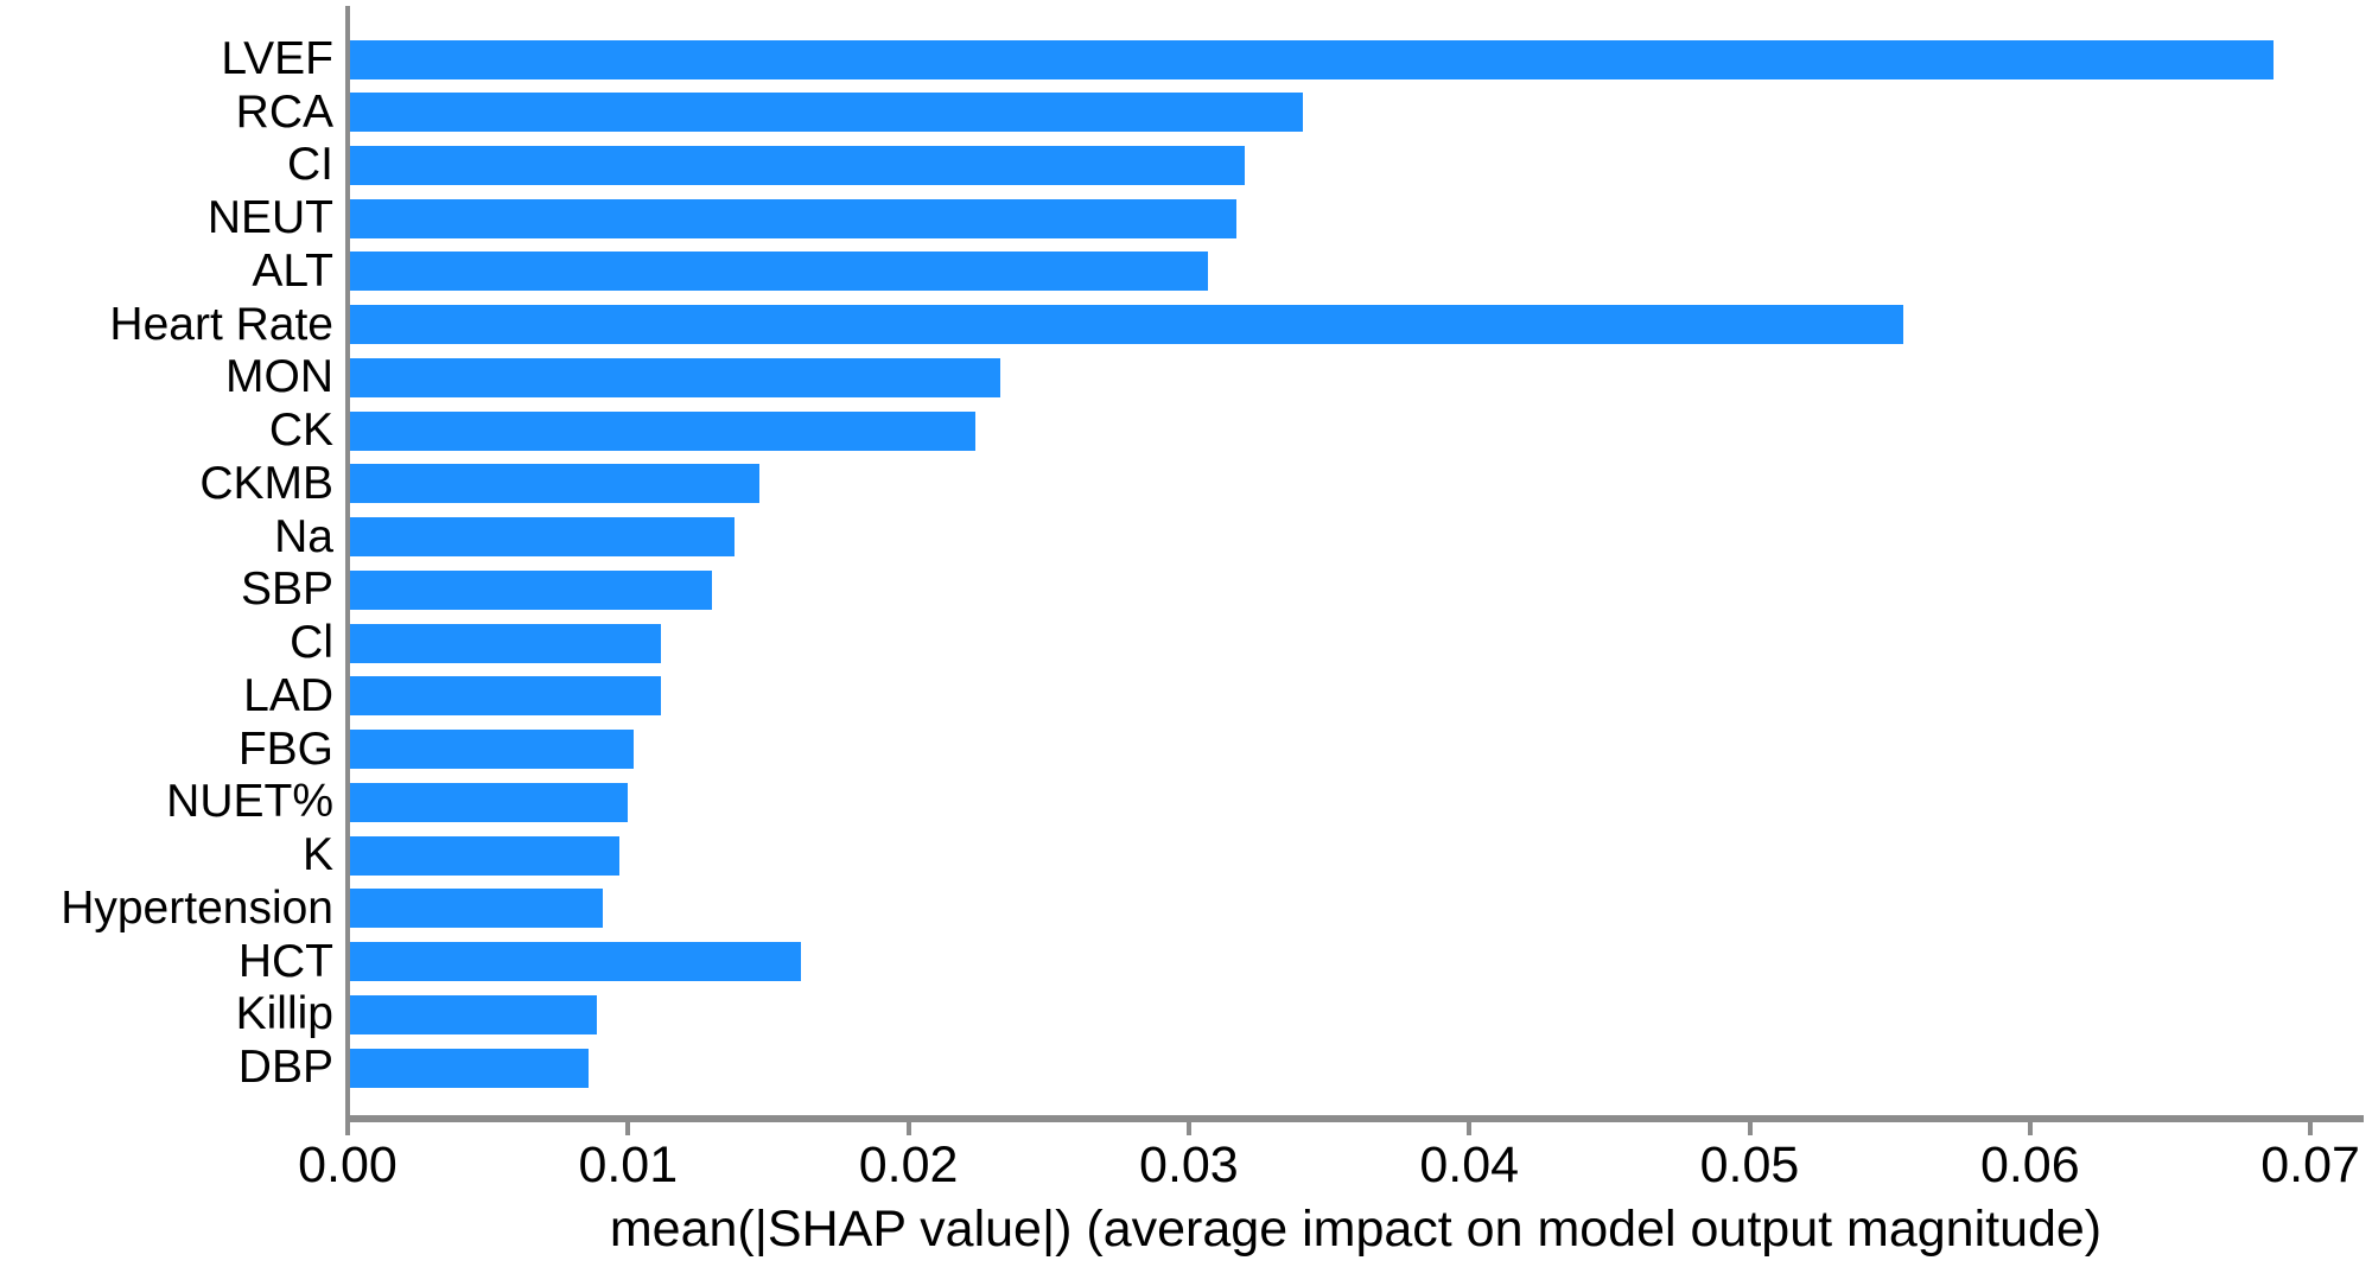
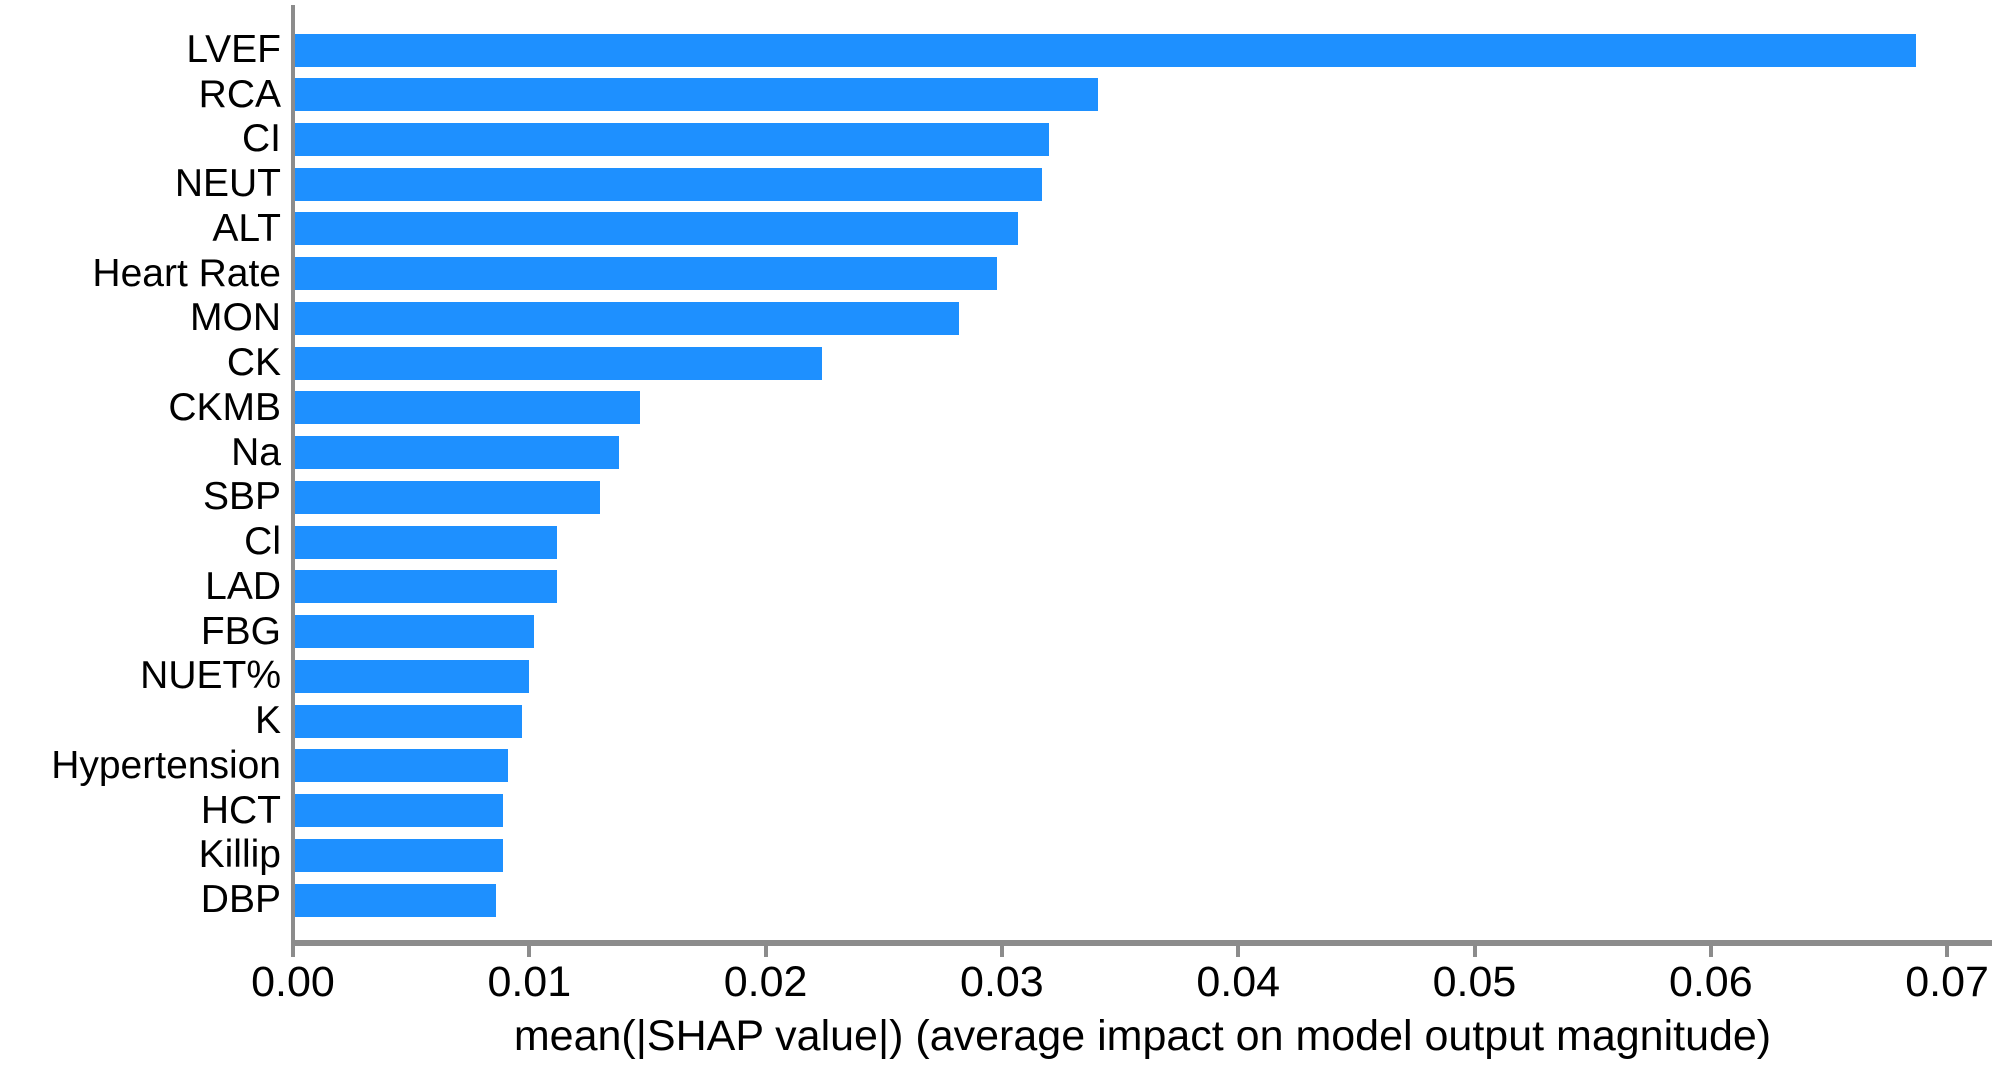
Heart Rate: 0.0554 -> 0.0297
MON: 0.0232 -> 0.0281
HCT: 0.0161 -> 0.0088
